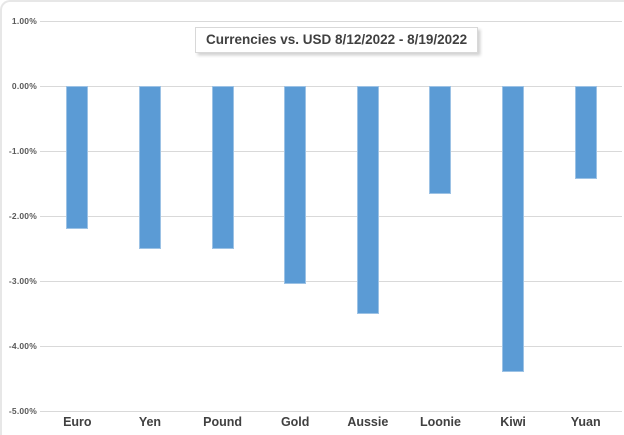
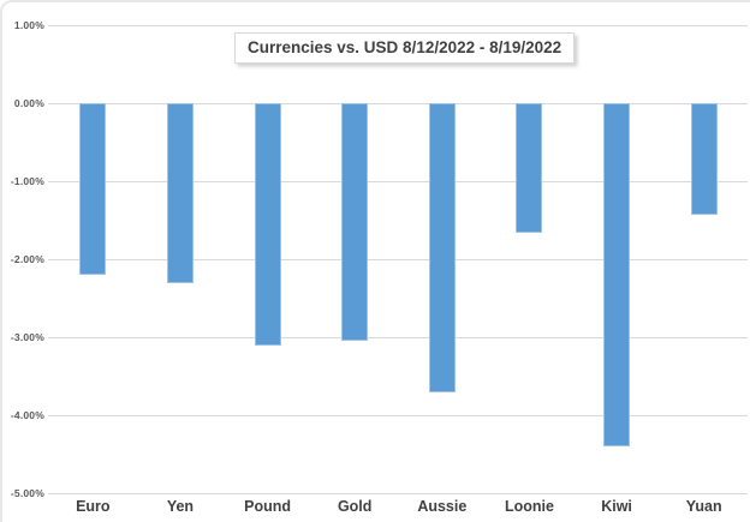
Yen: -2.5% -> -2.3%
Pound: -2.5% -> -3.1%
Aussie: -3.5% -> -3.7%
